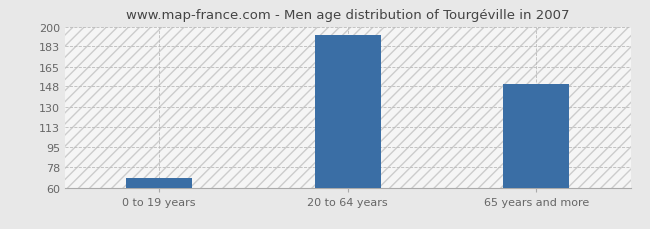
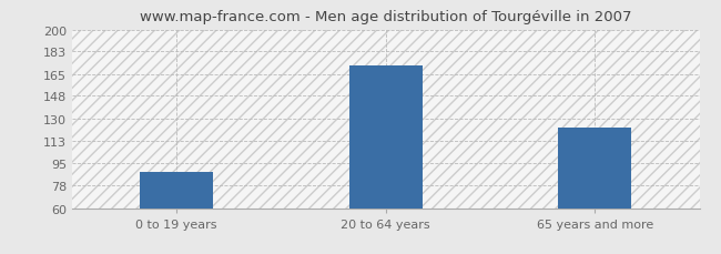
0 to 19 years: 68 -> 88
20 to 64 years: 193 -> 172
65 years and more: 150 -> 123
